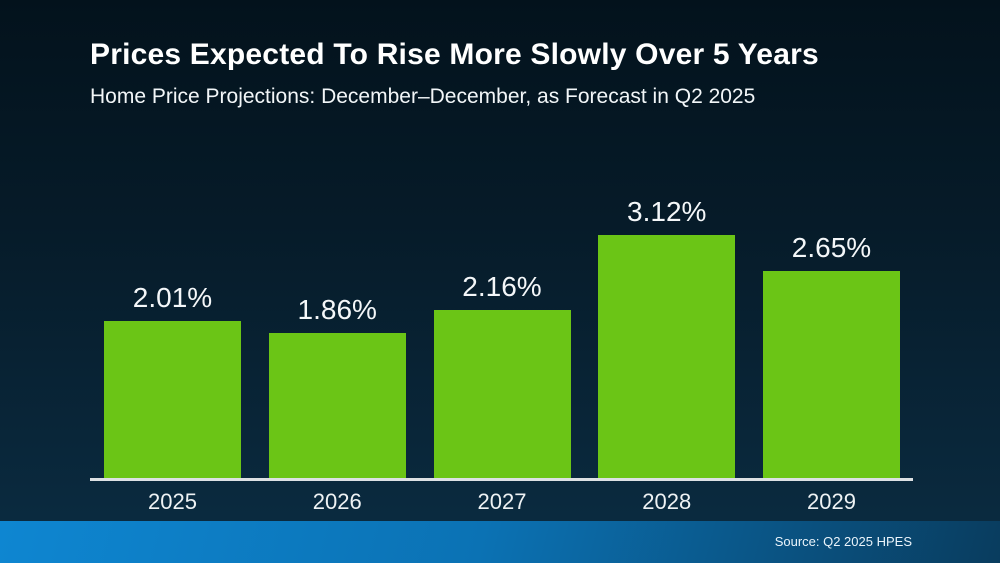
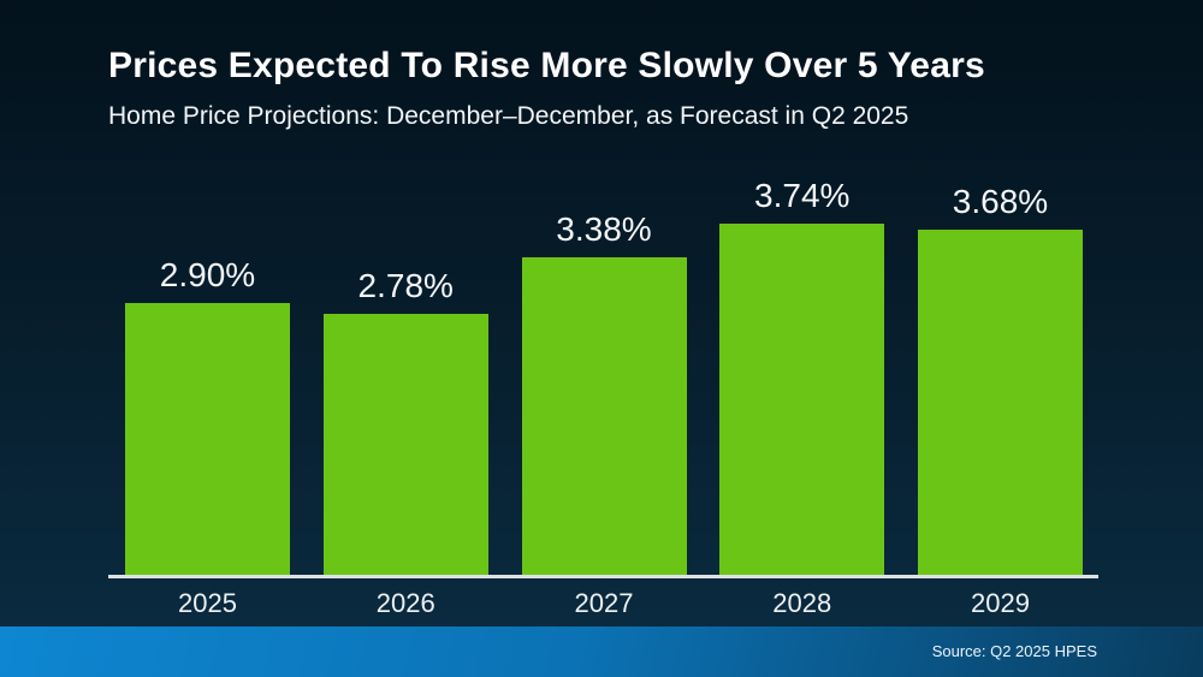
2025: 2.01% -> 2.90%
2026: 1.86% -> 2.78%
2027: 2.16% -> 3.38%
2028: 3.12% -> 3.74%
2029: 2.65% -> 3.68%
